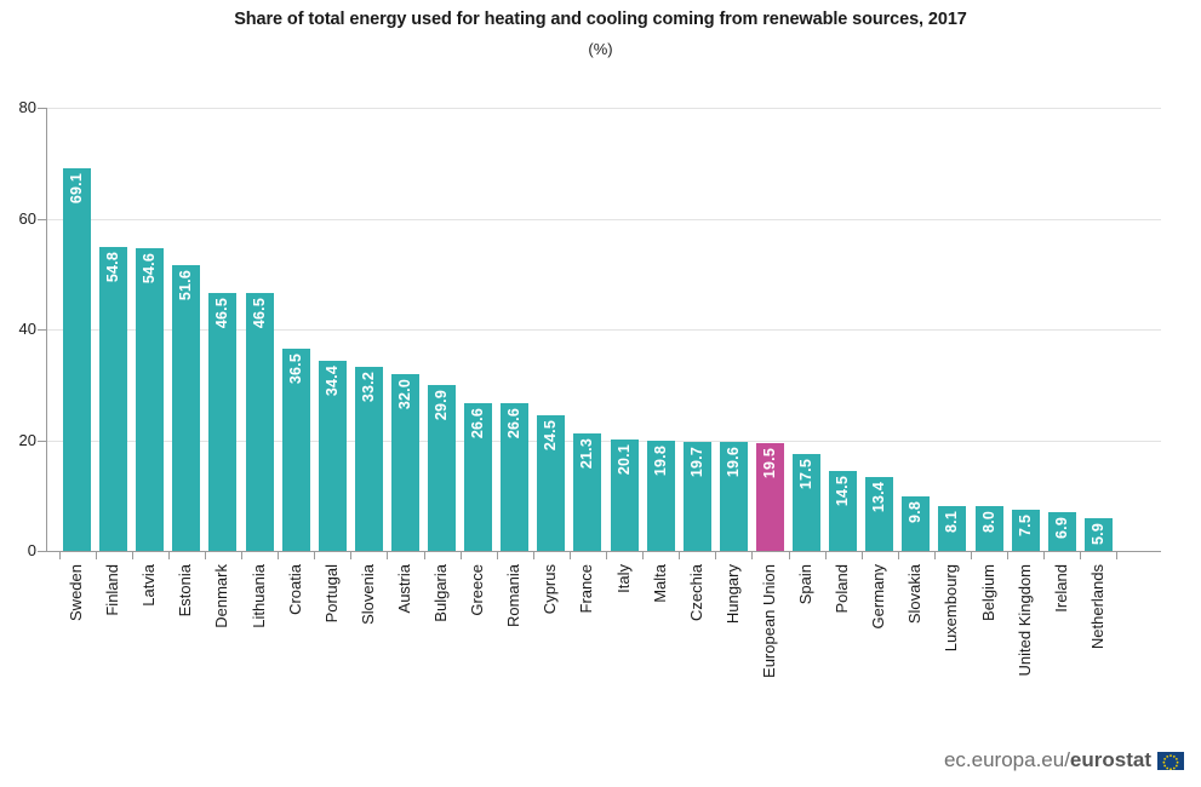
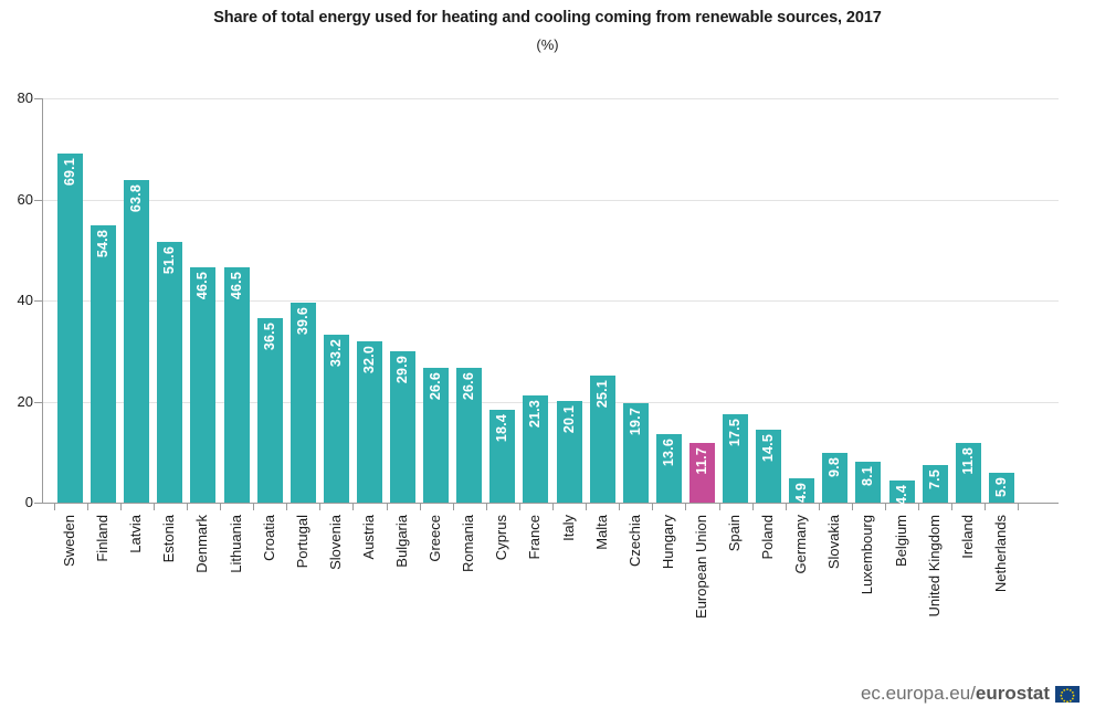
Latvia: 54.6 -> 63.8
Portugal: 34.4 -> 39.6
Cyprus: 24.5 -> 18.4
Malta: 19.8 -> 25.1
Hungary: 19.6 -> 13.6
European Union: 19.5 -> 11.7
Germany: 13.4 -> 4.9
Belgium: 8.0 -> 4.4
Ireland: 6.9 -> 11.8
